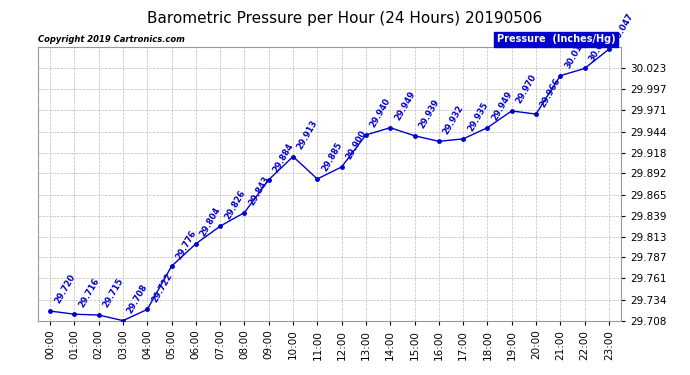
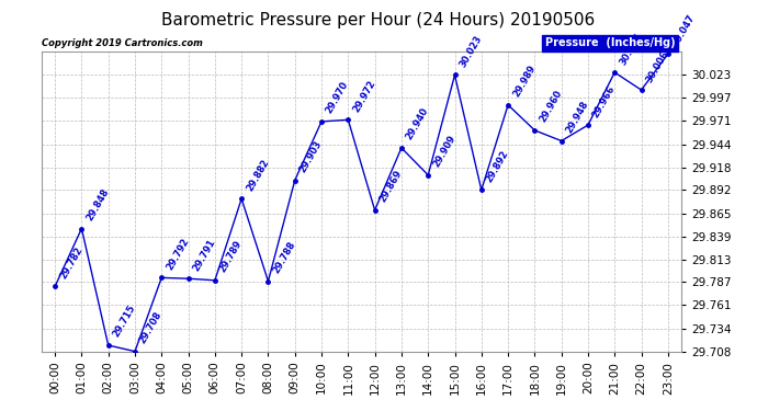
00:00: 29.720 -> 29.782
01:00: 29.716 -> 29.848
04:00: 29.722 -> 29.792
05:00: 29.776 -> 29.791
06:00: 29.804 -> 29.789
07:00: 29.826 -> 29.882
08:00: 29.843 -> 29.788
09:00: 29.884 -> 29.903
10:00: 29.913 -> 29.970
11:00: 29.885 -> 29.972
12:00: 29.900 -> 29.869
14:00: 29.949 -> 29.909
15:00: 29.939 -> 30.023
16:00: 29.932 -> 29.892
17:00: 29.935 -> 29.989
18:00: 29.949 -> 29.960
19:00: 29.970 -> 29.948
21:00: 30.014 -> 30.026
22:00: 30.023 -> 30.006
